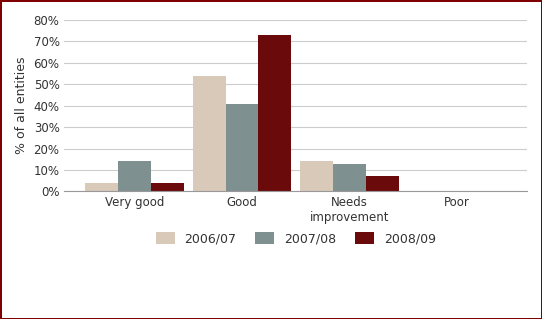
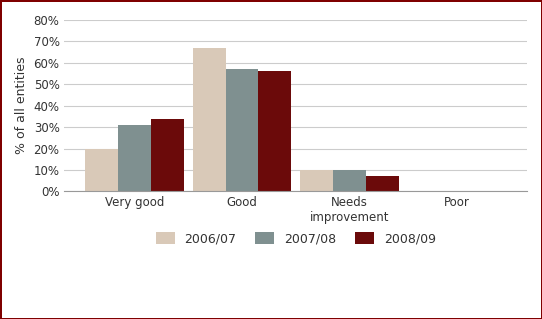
2006/07/Very good: 4% -> 20%
2007/08/Very good: 14% -> 31%
2008/09/Very good: 4% -> 34%
2006/07/Good: 54% -> 67%
2007/08/Good: 41% -> 57%
2008/09/Good: 73% -> 56%
2006/07/Needs improvement: 14% -> 10%
2007/08/Needs improvement: 13% -> 10%
